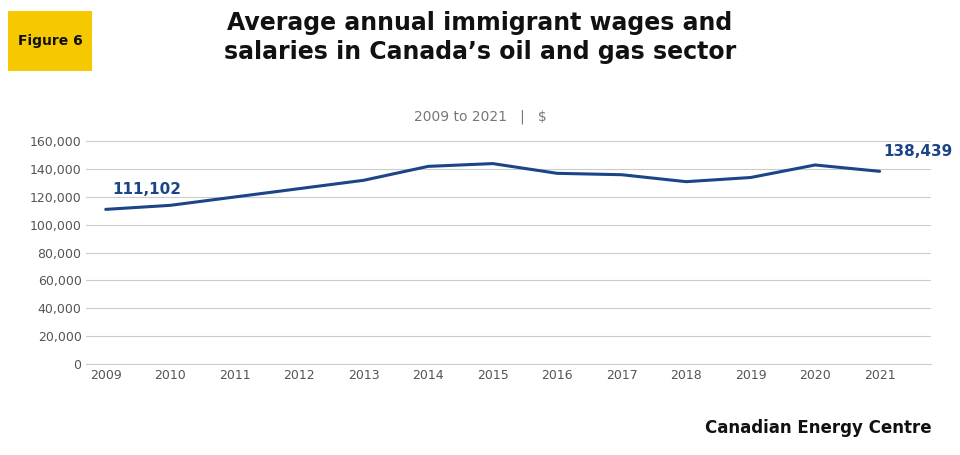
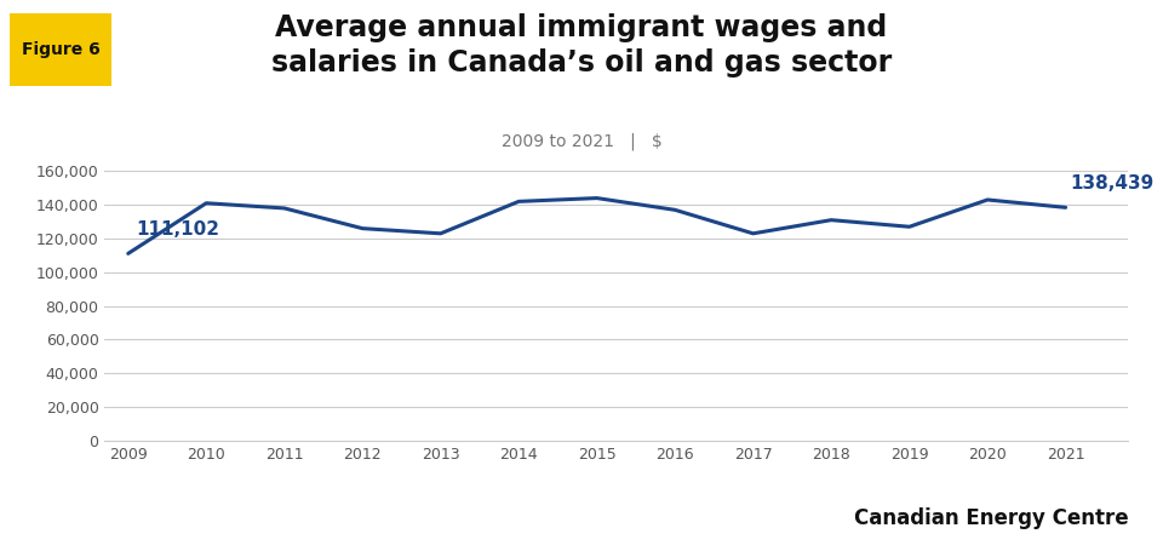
2010: 114,000 -> 141,000
2011: 120,000 -> 138,000
2013: 132,000 -> 123,000
2017: 136,000 -> 123,000
2019: 134,000 -> 127,000
